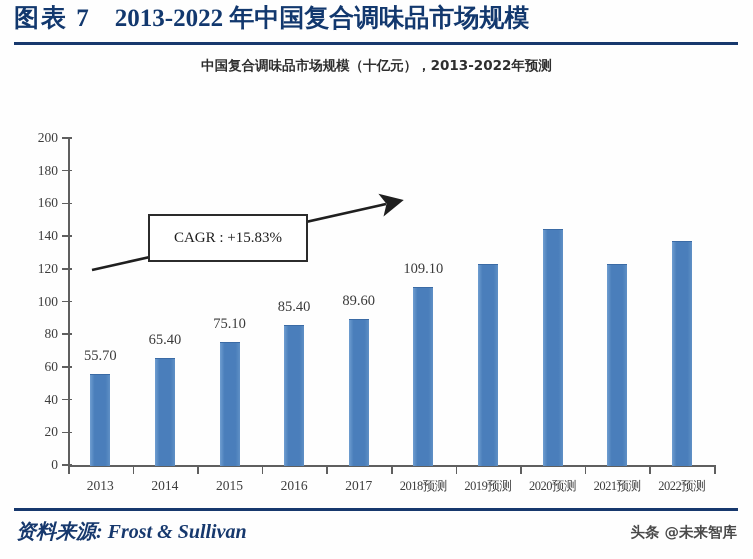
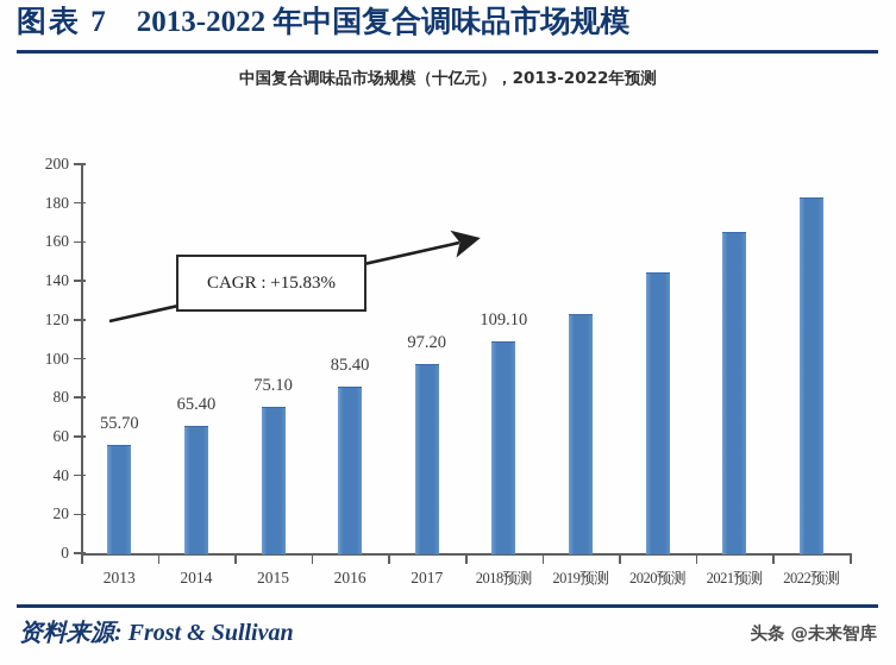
2017: 89.60 -> 97.20
2021预测: 123 -> 165
2022预测: 137 -> 183
